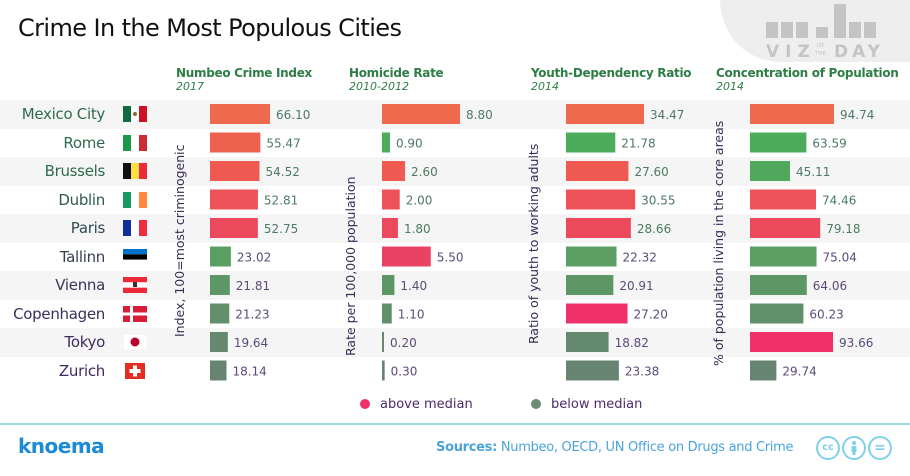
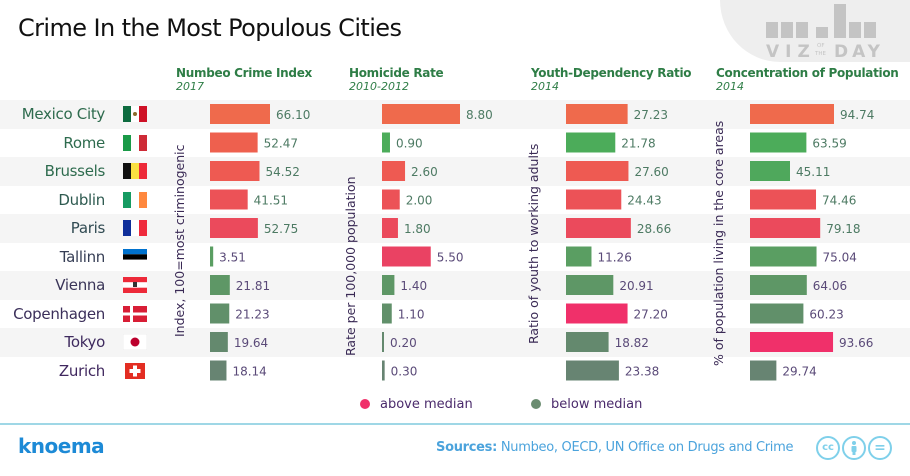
Numbeo Crime Index/Rome: 55.47 -> 52.47
Numbeo Crime Index/Dublin: 52.81 -> 41.51
Numbeo Crime Index/Tallinn: 23.02 -> 3.51
Youth-Dependency Ratio/Mexico City: 34.47 -> 27.23
Youth-Dependency Ratio/Dublin: 30.55 -> 24.43
Youth-Dependency Ratio/Tallinn: 22.32 -> 11.26
